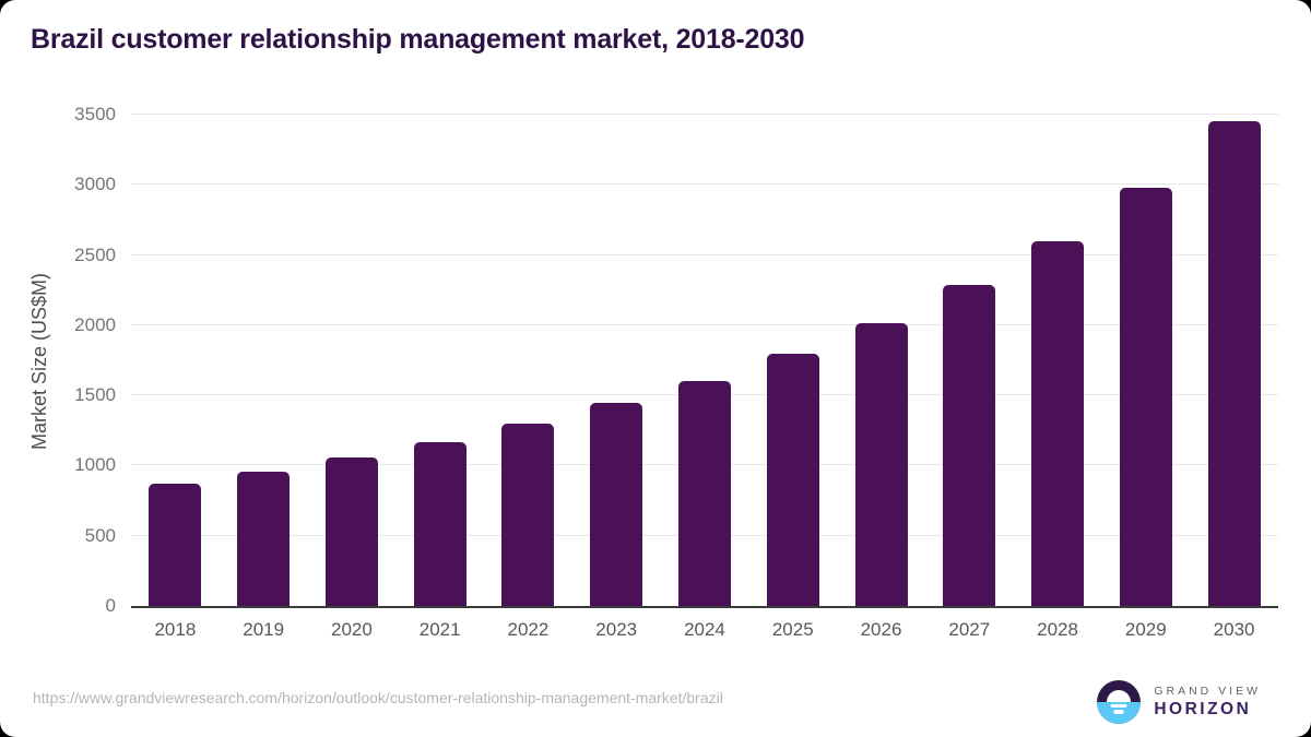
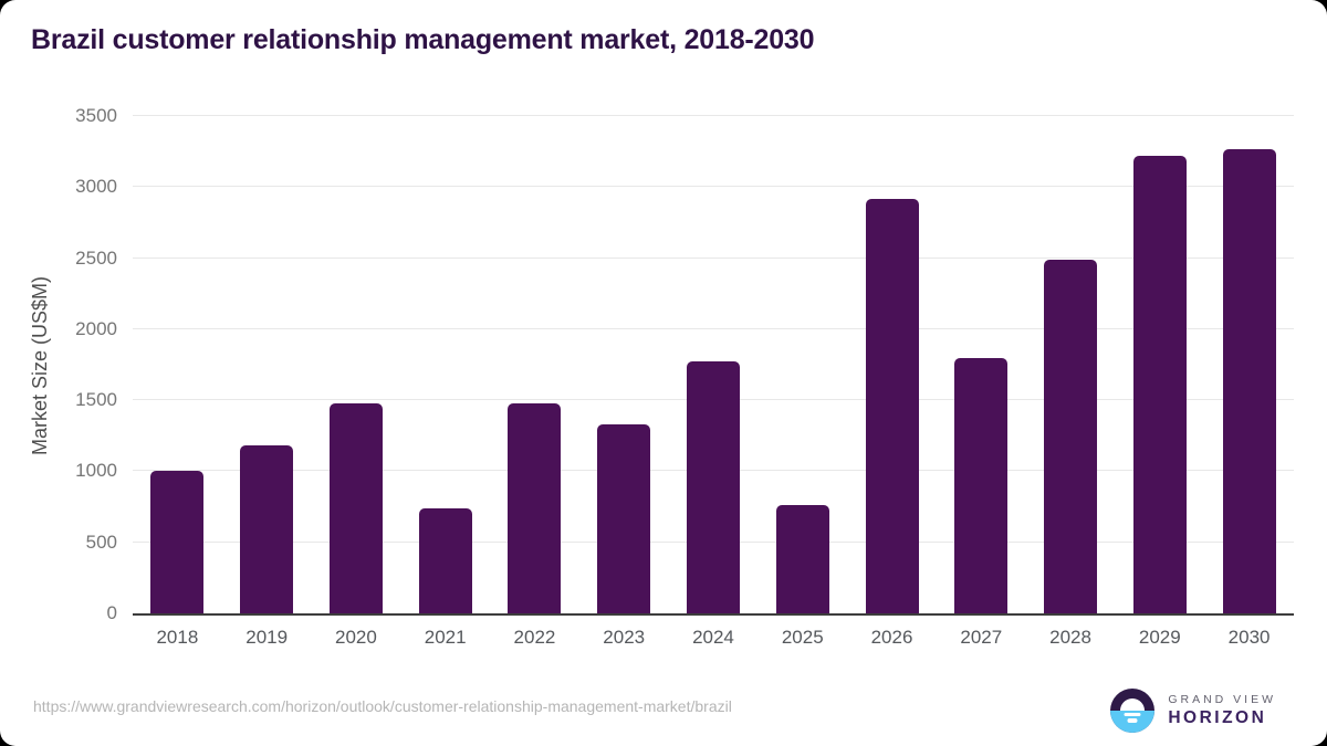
2018: 870 -> 1000
2019: 960 -> 1180
2020: 1060 -> 1480
2021: 1170 -> 740
2022: 1300 -> 1480
2023: 1440 -> 1330
2024: 1600 -> 1770
2025: 1800 -> 760
2026: 2020 -> 2920
2027: 2280 -> 1800
2028: 2600 -> 2490
2029: 2980 -> 3220
2030: 3450 -> 3270
